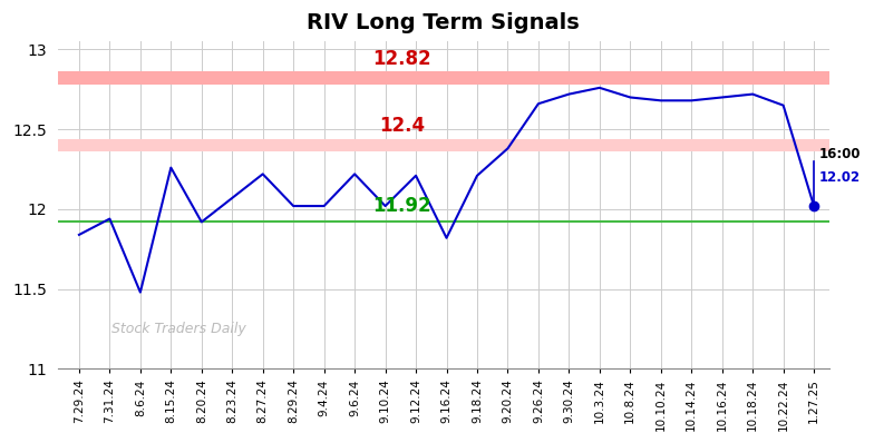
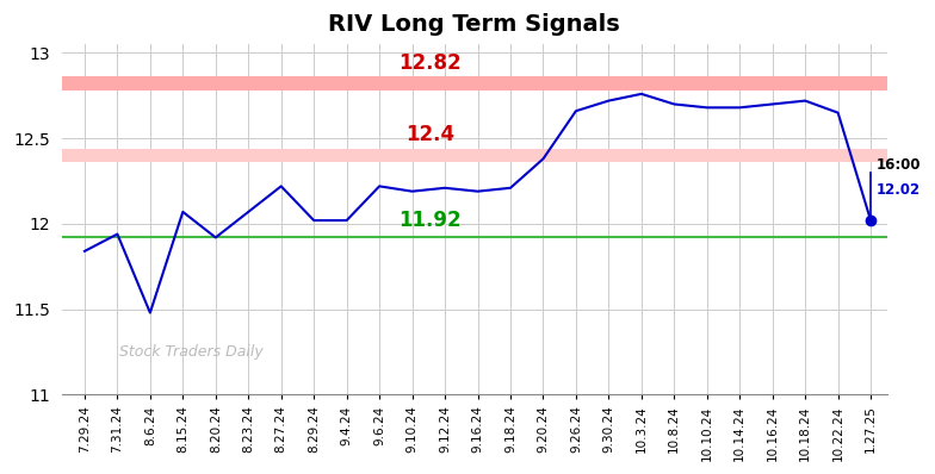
8.15.24: 12.26 -> 12.07
9.10.24: 12.02 -> 12.19
9.16.24: 11.82 -> 12.19
